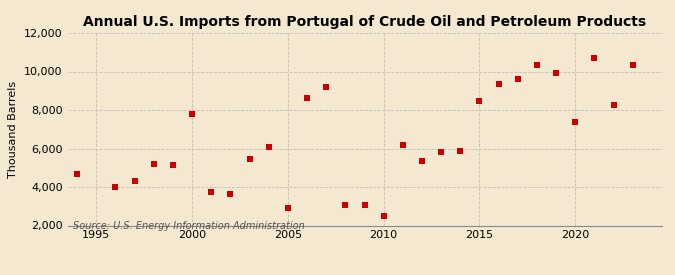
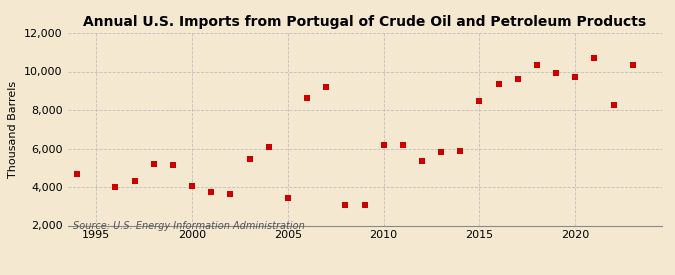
2000: 7,800 -> 4,000
2005: 2,900 -> 3,400
2010: 2,500 -> 6,200
2020: 7,400 -> 9,700
